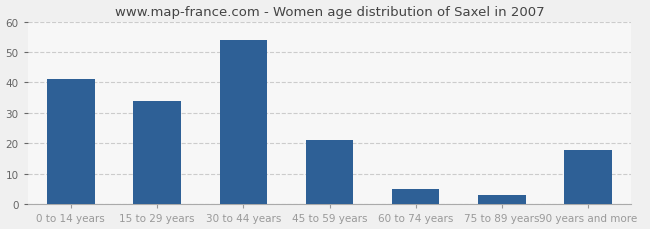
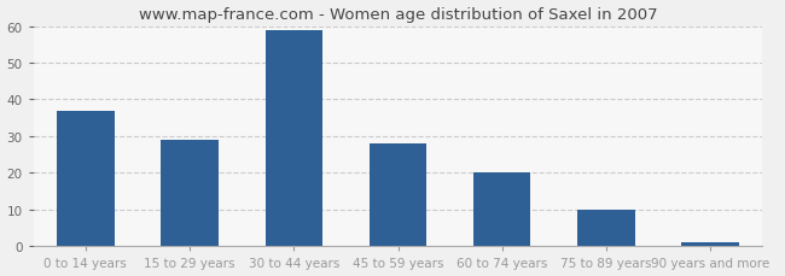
0 to 14 years: 41 -> 37
15 to 29 years: 34 -> 29
30 to 44 years: 54 -> 59
45 to 59 years: 21 -> 28
60 to 74 years: 5 -> 20
75 to 89 years: 3 -> 10
90 years and more: 18 -> 1
